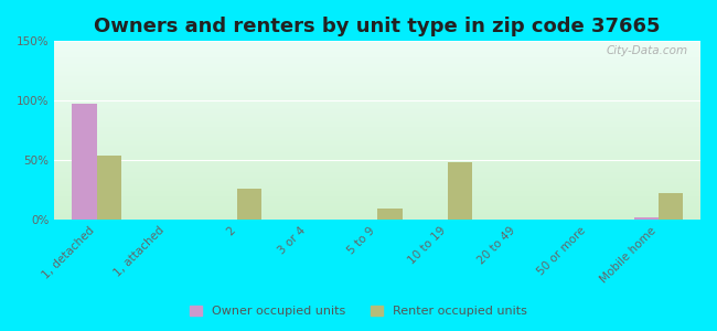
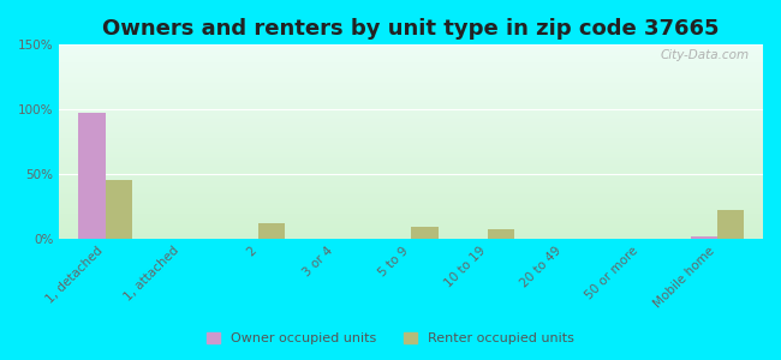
Renter occupied units/1, detached: 54% -> 45%
Renter occupied units/2: 26% -> 12%
Renter occupied units/10 to 19: 48% -> 7%
